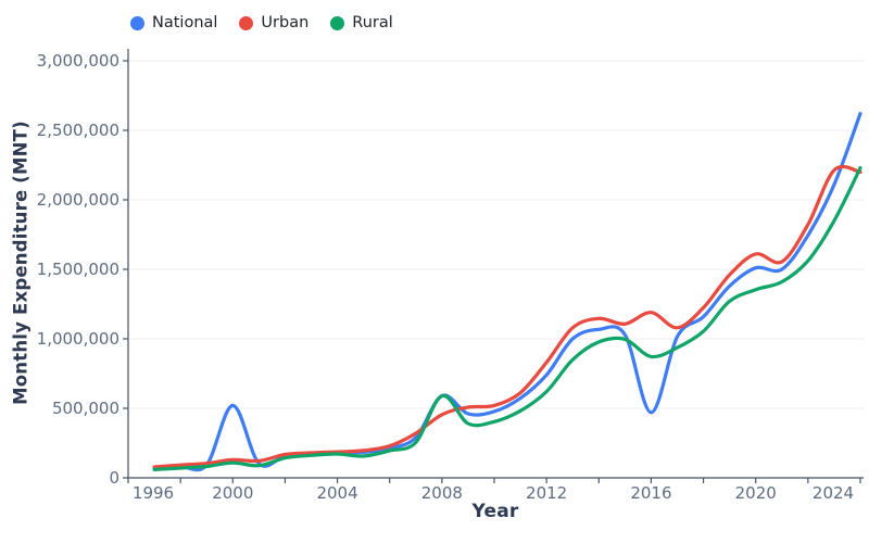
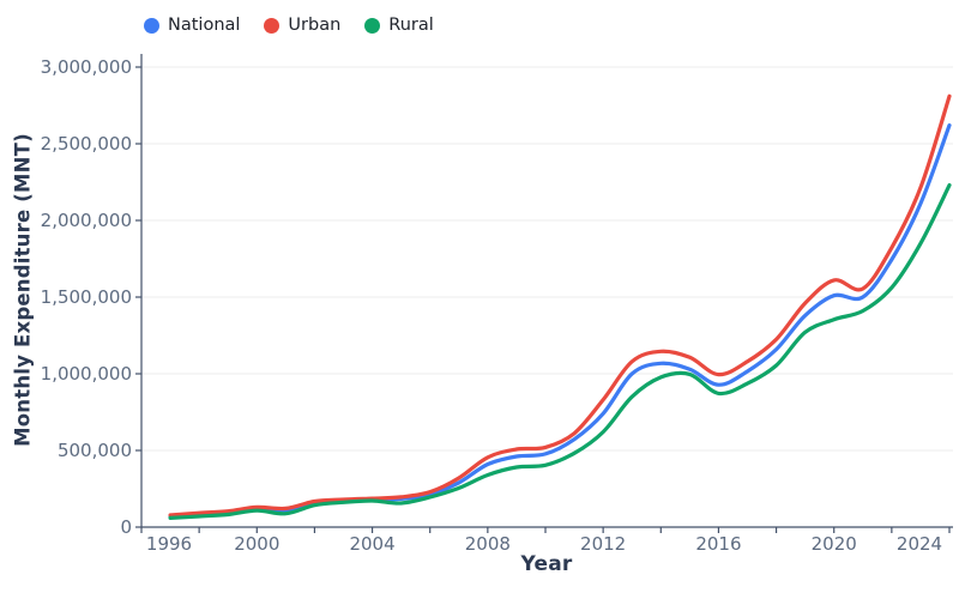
National/2000: 520000 -> 120000
National/2008: 590000 -> 410000
Rural/2008: 590000 -> 340000
National/2016: 470000 -> 930000
Urban/2016: 1190000 -> 1000000
Urban/2024: 2200000 -> 2810000
